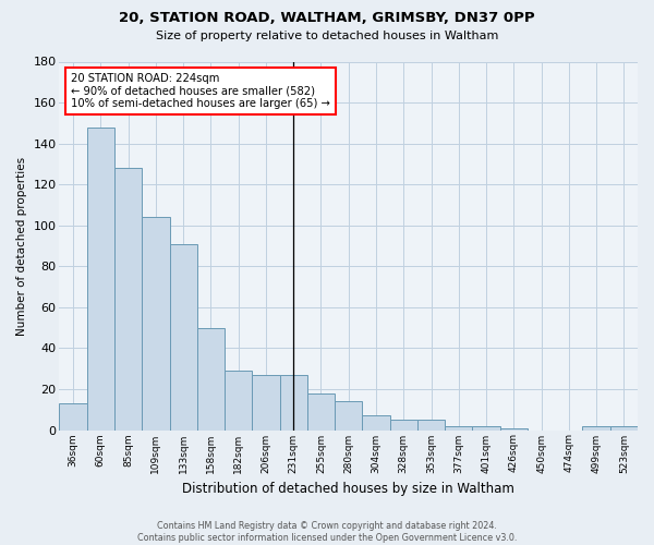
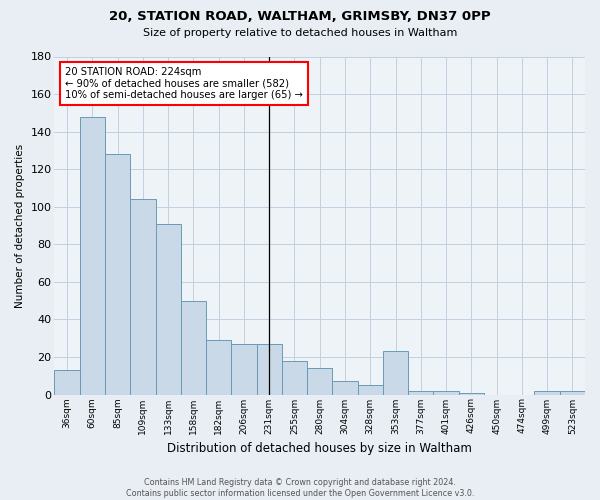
353sqm: 5 -> 23
